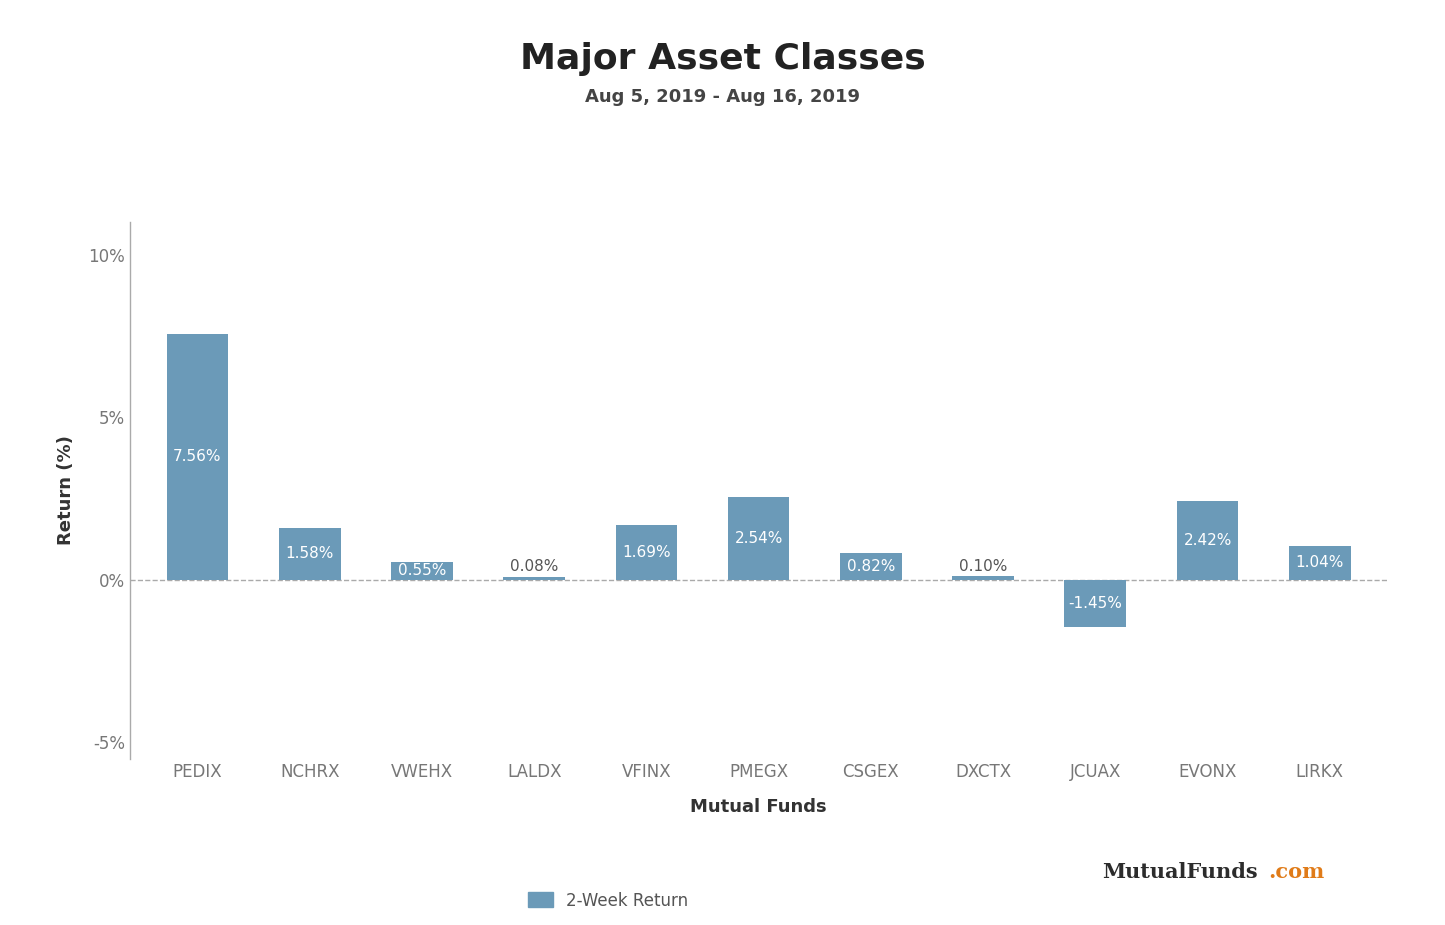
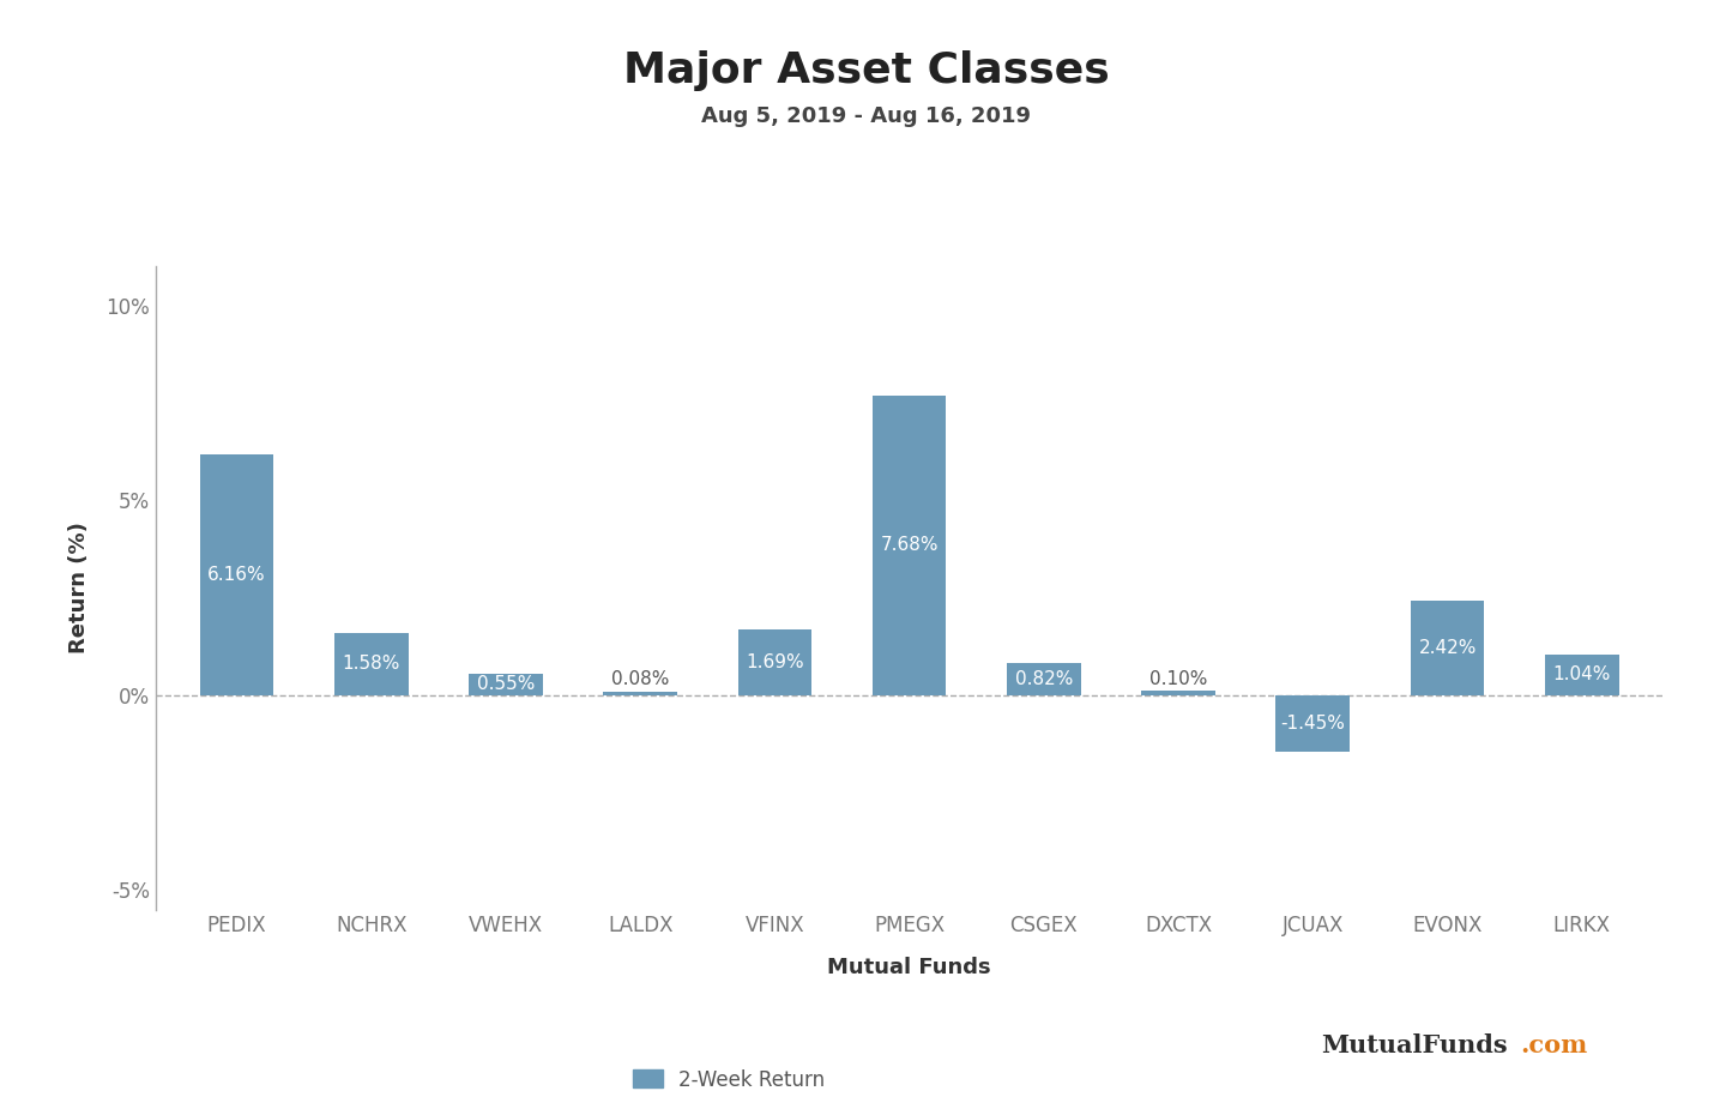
PEDIX: 7.56% -> 6.16%
PMEGX: 2.54% -> 7.68%
